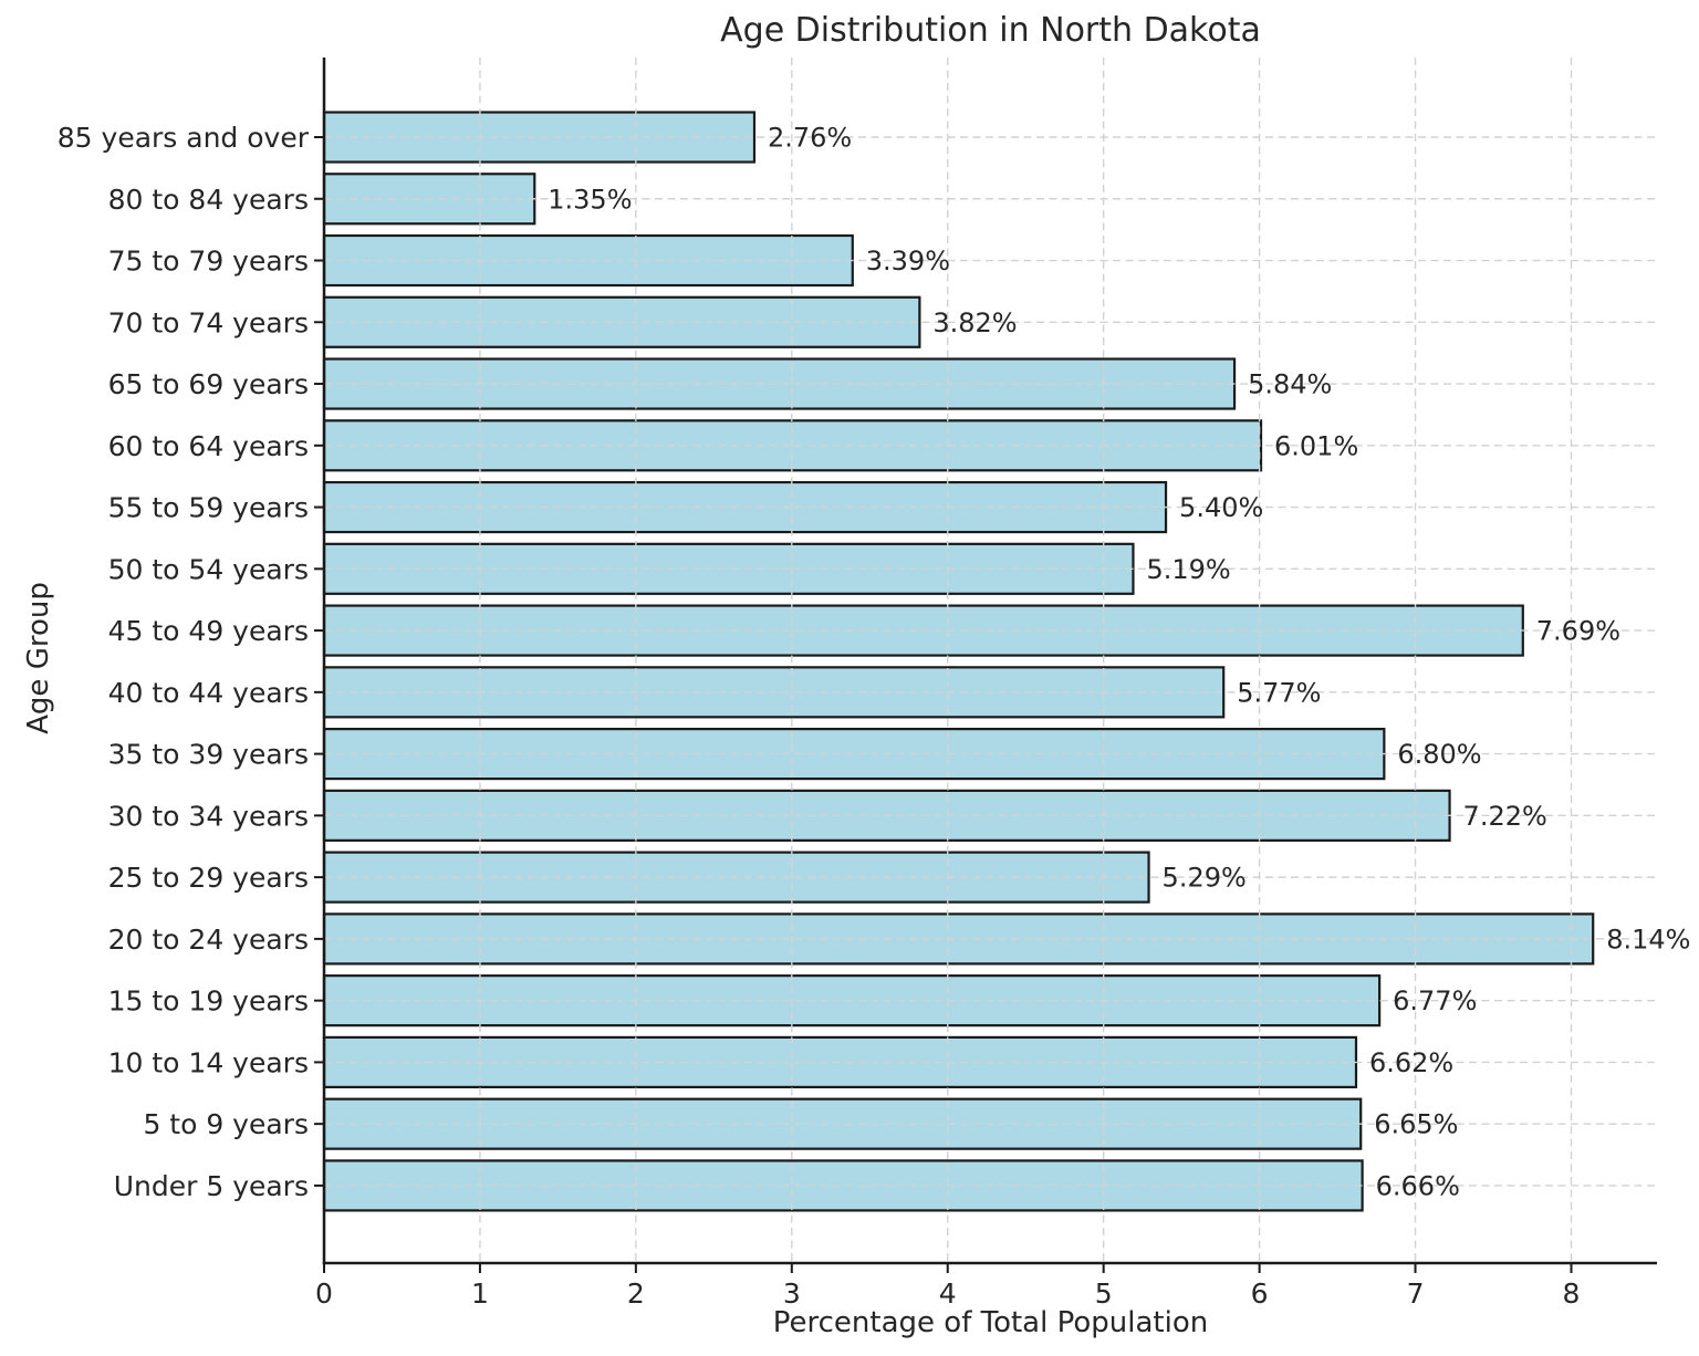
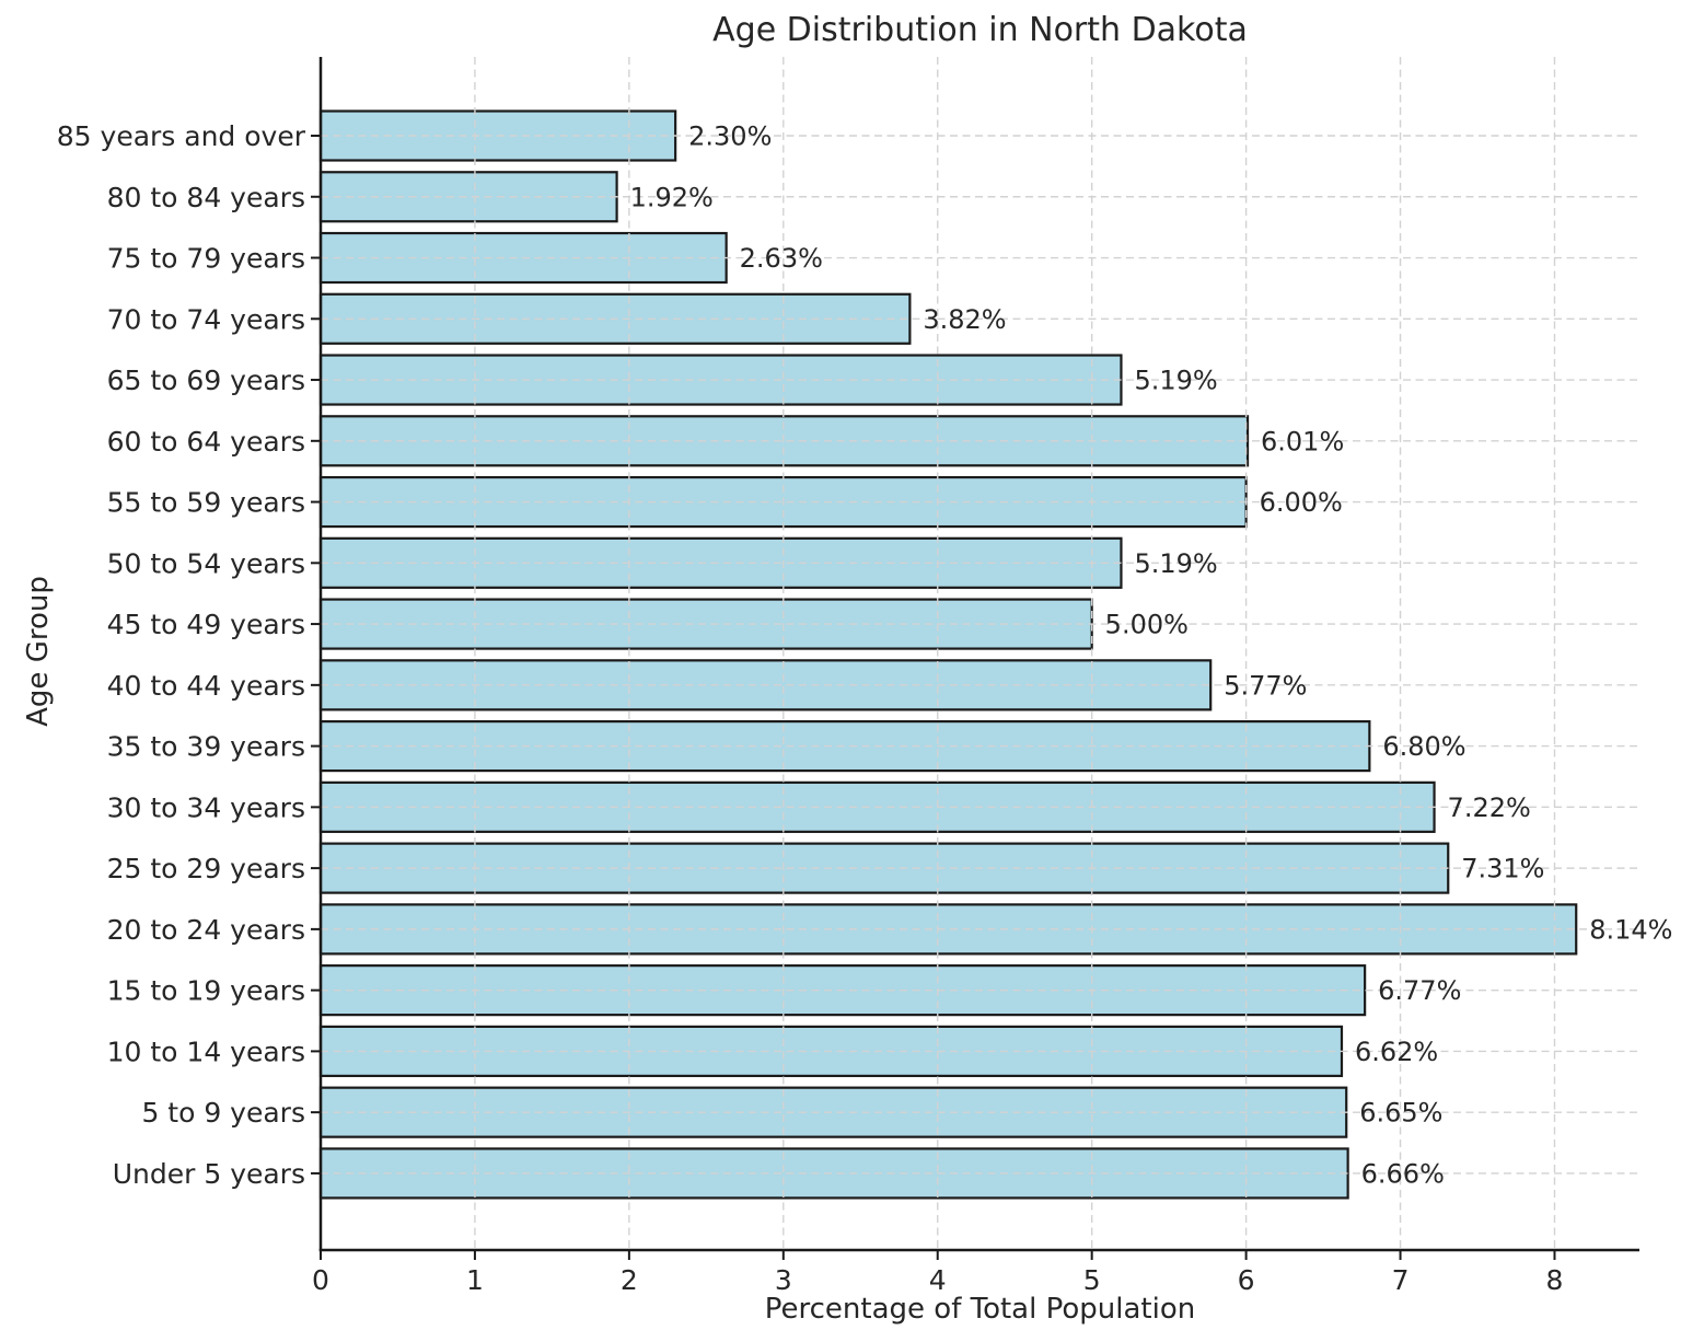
85 years and over: 2.76% -> 2.30%
80 to 84 years: 1.35% -> 1.92%
75 to 79 years: 3.39% -> 2.63%
65 to 69 years: 5.84% -> 5.19%
55 to 59 years: 5.40% -> 6.00%
45 to 49 years: 7.69% -> 5.00%
25 to 29 years: 5.29% -> 7.31%
